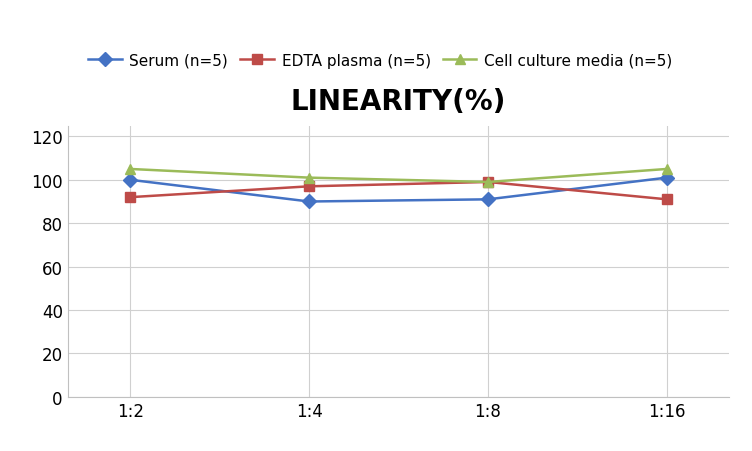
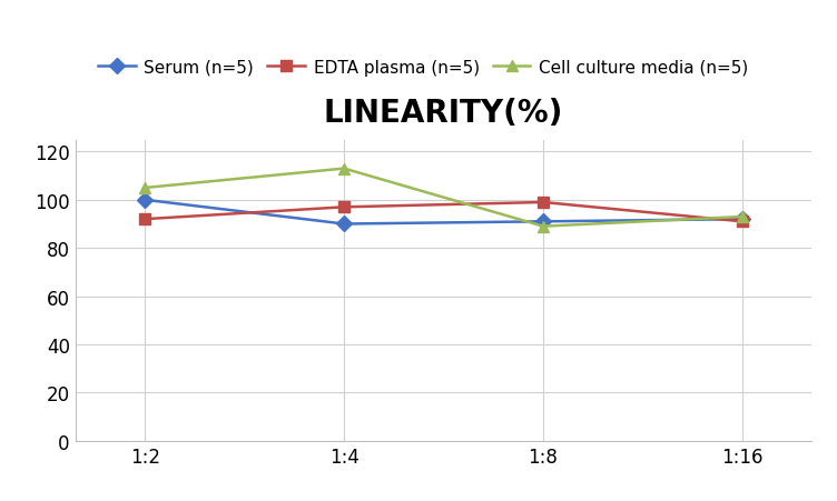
Cell culture media (n=5)/1:4: 101 -> 113
Cell culture media (n=5)/1:8: 99 -> 89
Serum (n=5)/1:16: 101 -> 92
Cell culture media (n=5)/1:16: 105 -> 93
